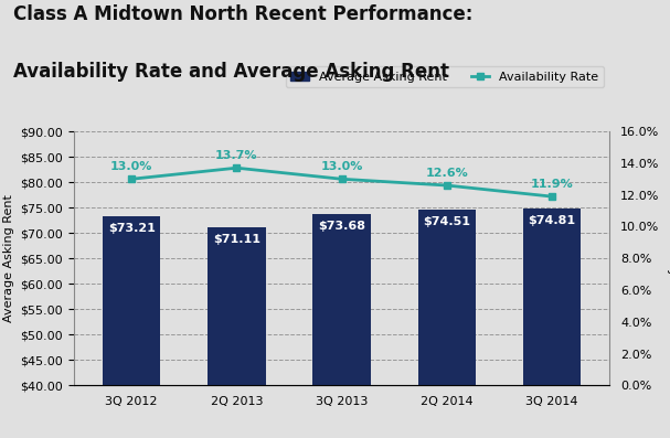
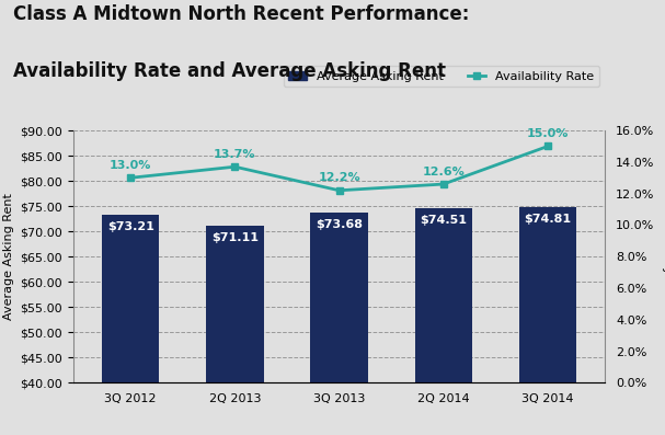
Availability Rate/3Q 2013: 13.0% -> 12.2%
Availability Rate/3Q 2014: 11.9% -> 15.0%
